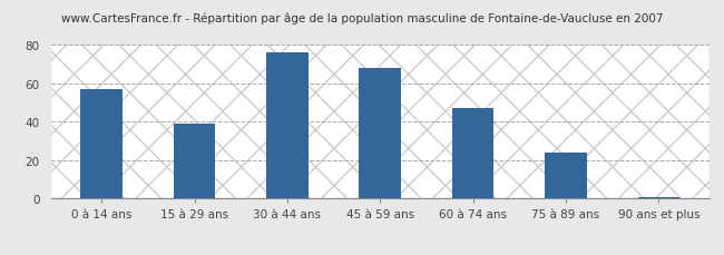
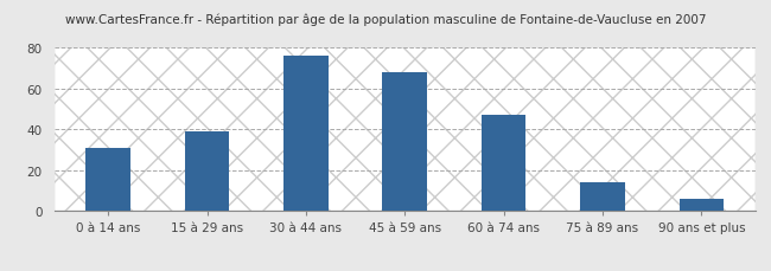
0 à 14 ans: 57 -> 31
75 à 89 ans: 24 -> 14
90 ans et plus: 1 -> 6
